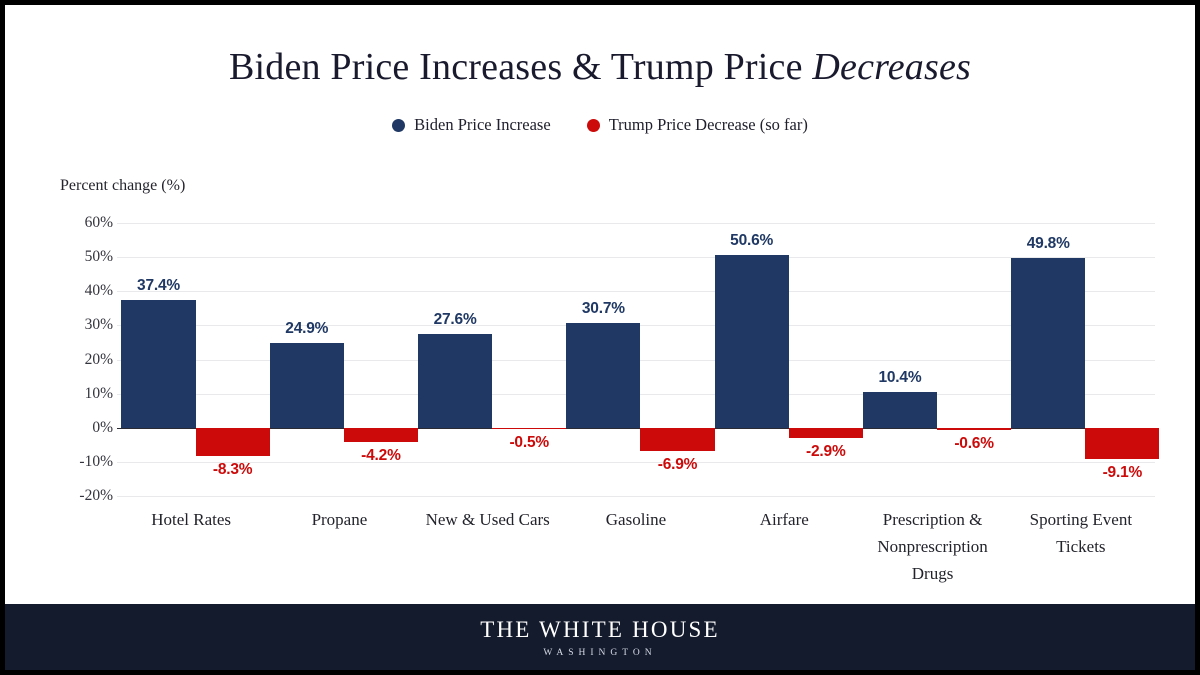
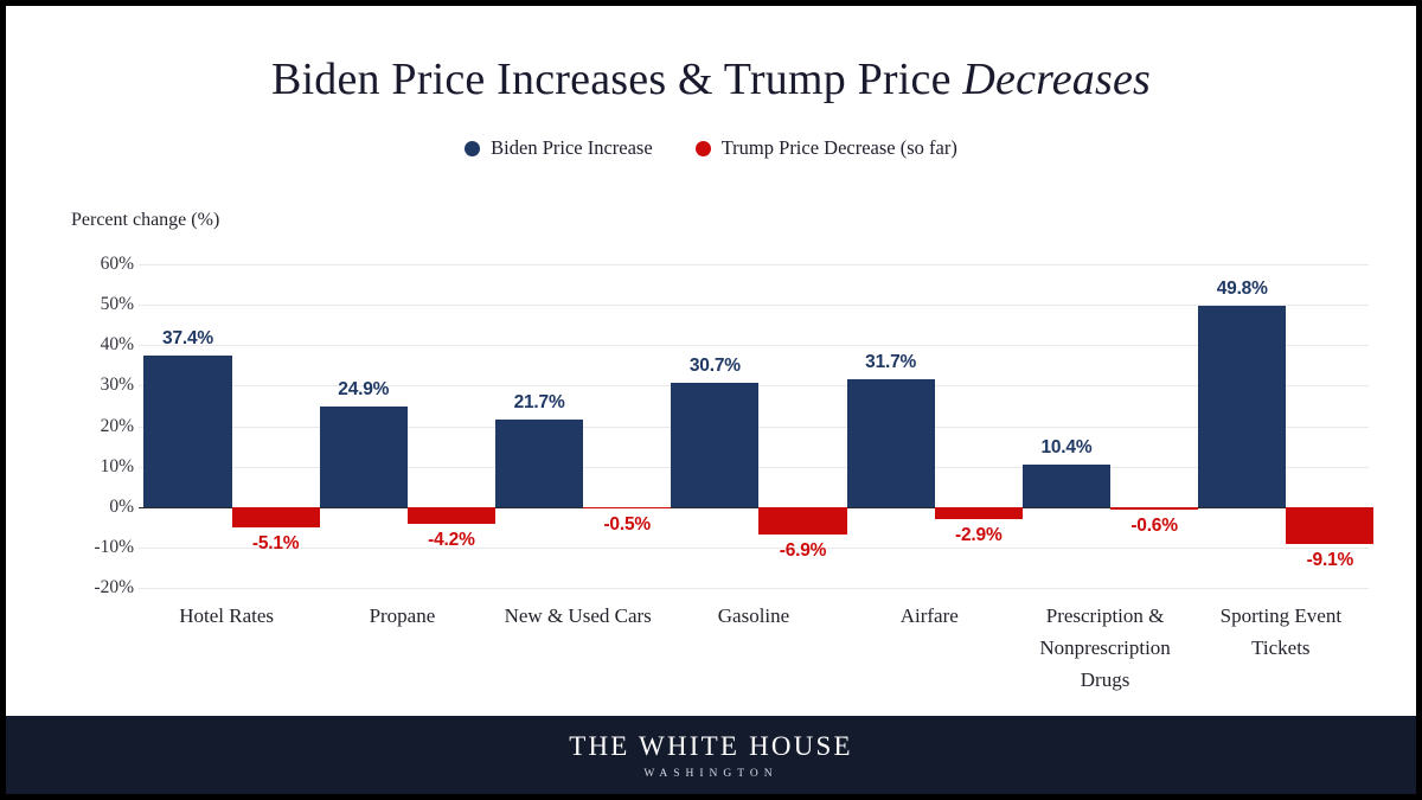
Trump Price Decrease (so far)/Hotel Rates: -8.3% -> -5.1%
Biden Price Increase/New & Used Cars: 27.6% -> 21.7%
Biden Price Increase/Airfare: 50.6% -> 31.7%
